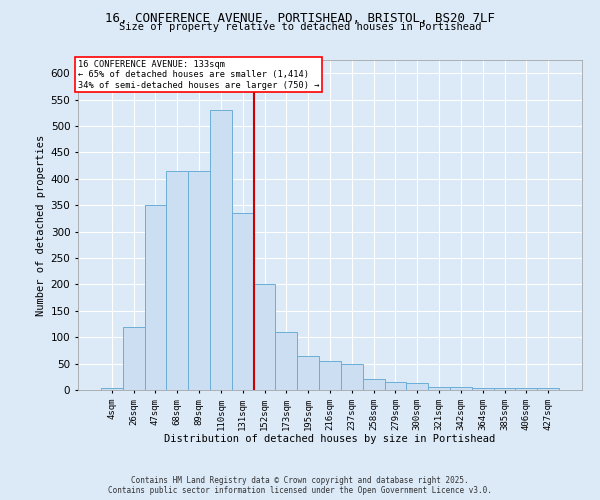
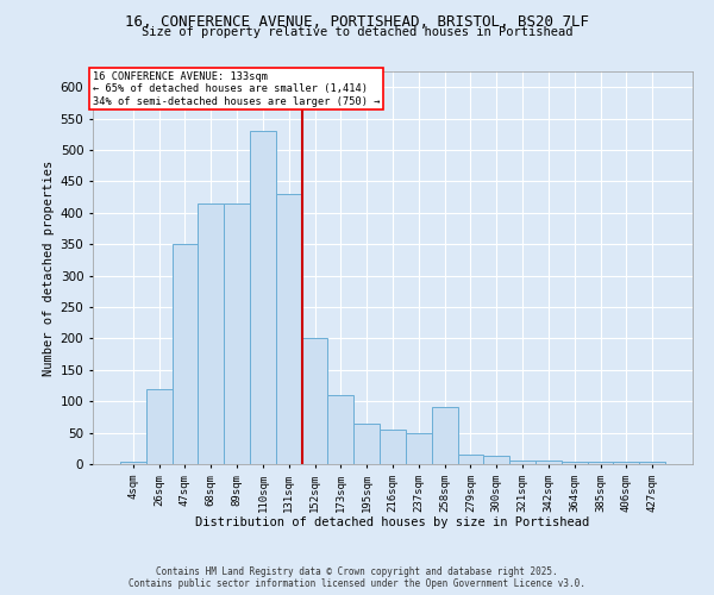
131sqm: 335 -> 430
258sqm: 20 -> 90
